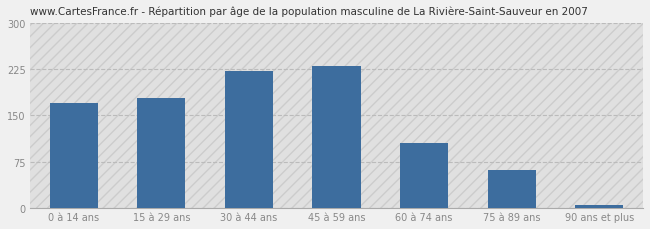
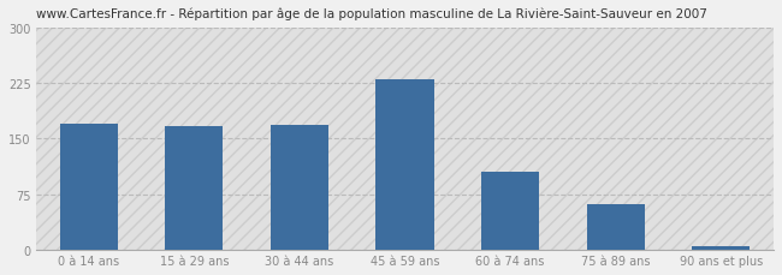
15 à 29 ans: 178 -> 166
30 à 44 ans: 222 -> 168
